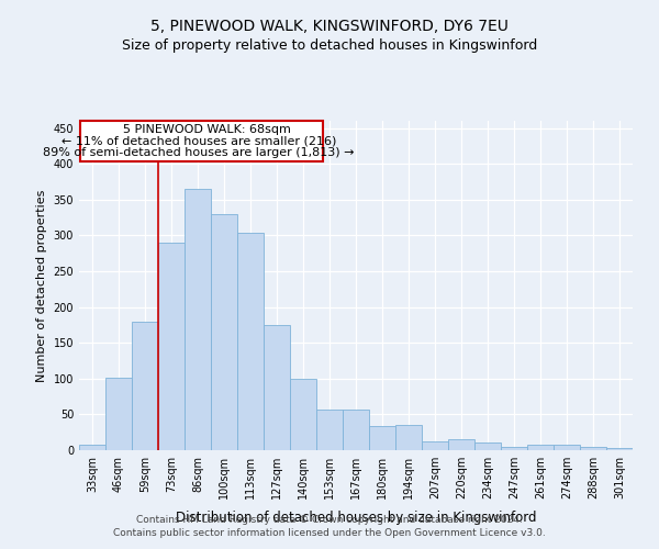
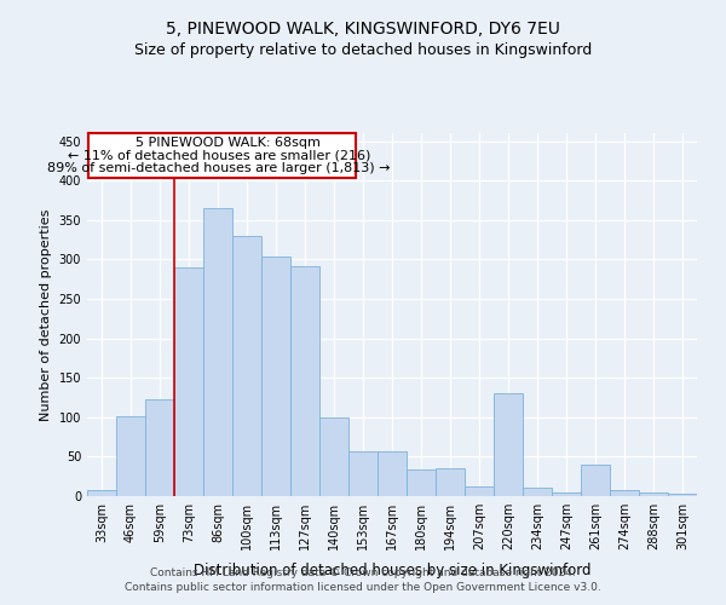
59sqm: 180 -> 122
127sqm: 175 -> 292
220sqm: 16 -> 130
261sqm: 7 -> 40
